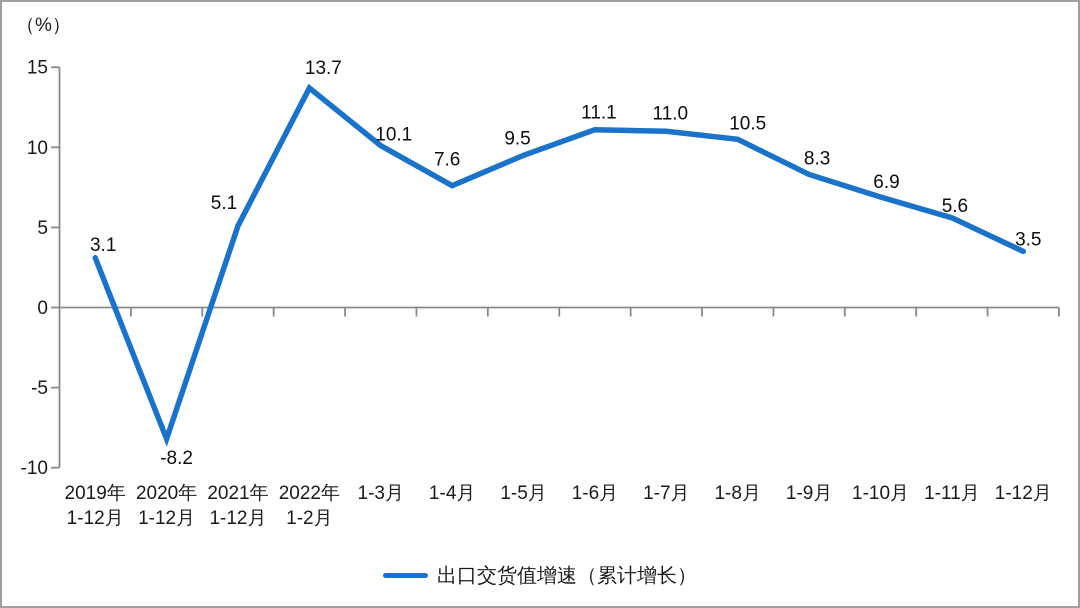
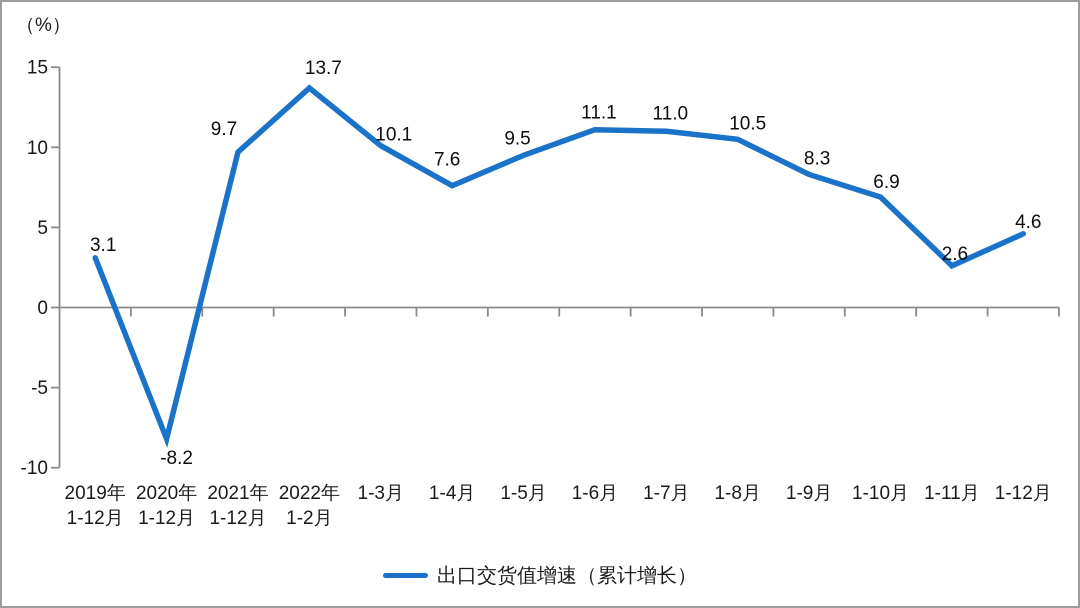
2021年 1-12月: 5.1 -> 9.7
1-11月: 5.6 -> 2.6
1-12月: 3.5 -> 4.6
